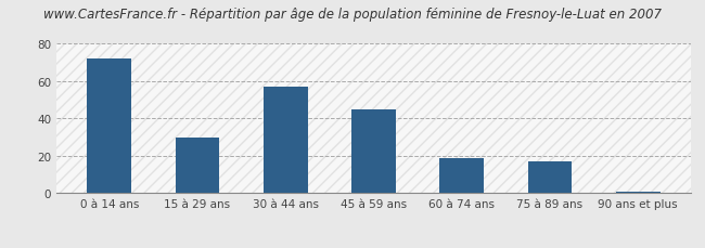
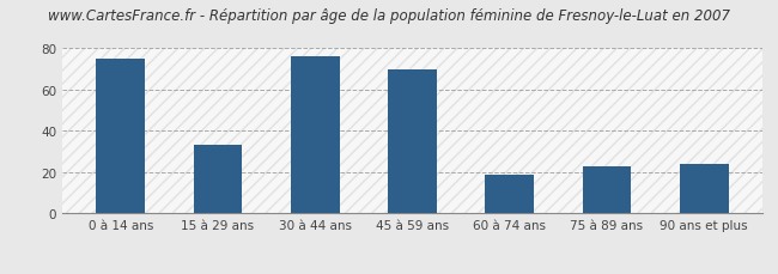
0 à 14 ans: 72 -> 75
15 à 29 ans: 30 -> 33
30 à 44 ans: 57 -> 76
45 à 59 ans: 45 -> 70
75 à 89 ans: 17 -> 23
90 ans et plus: 1 -> 24
